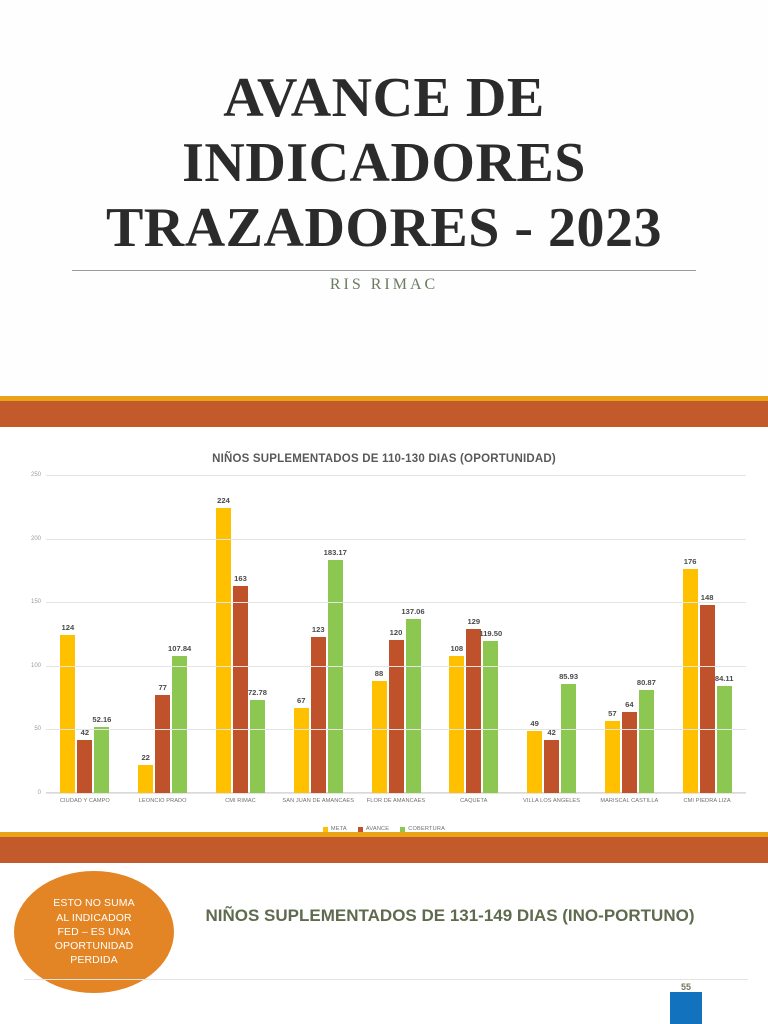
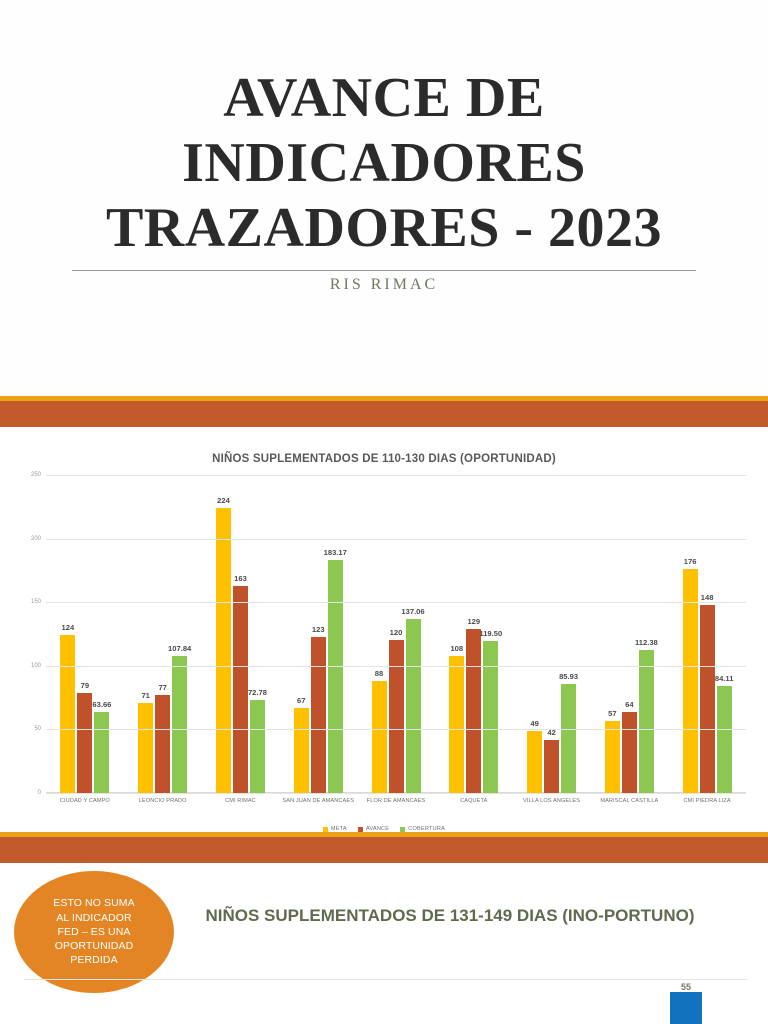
AVANCE/CIUDAD Y CAMPO: 42 -> 79
COBERTURA/CIUDAD Y CAMPO: 52.16 -> 63.66
META/LEONCIO PRADO: 22 -> 71
COBERTURA/MARISCAL CASTILLA: 80.87 -> 112.38
